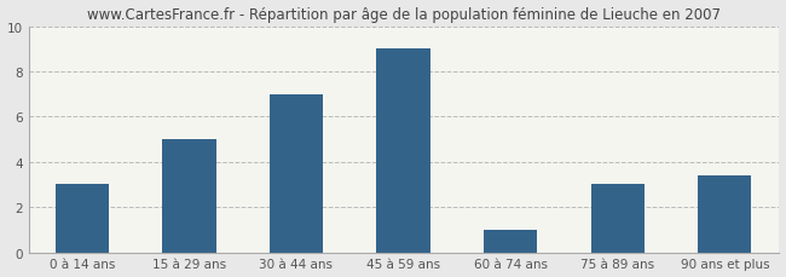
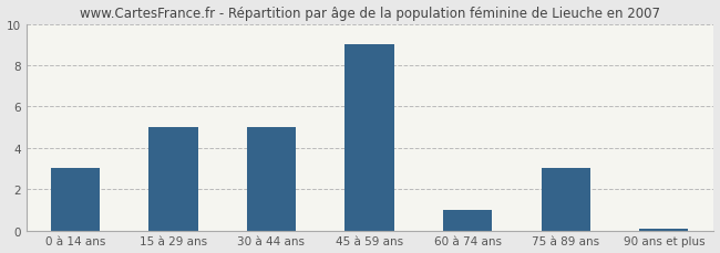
30 à 44 ans: 7.0 -> 5.0
90 ans et plus: 3.4 -> 0.1
